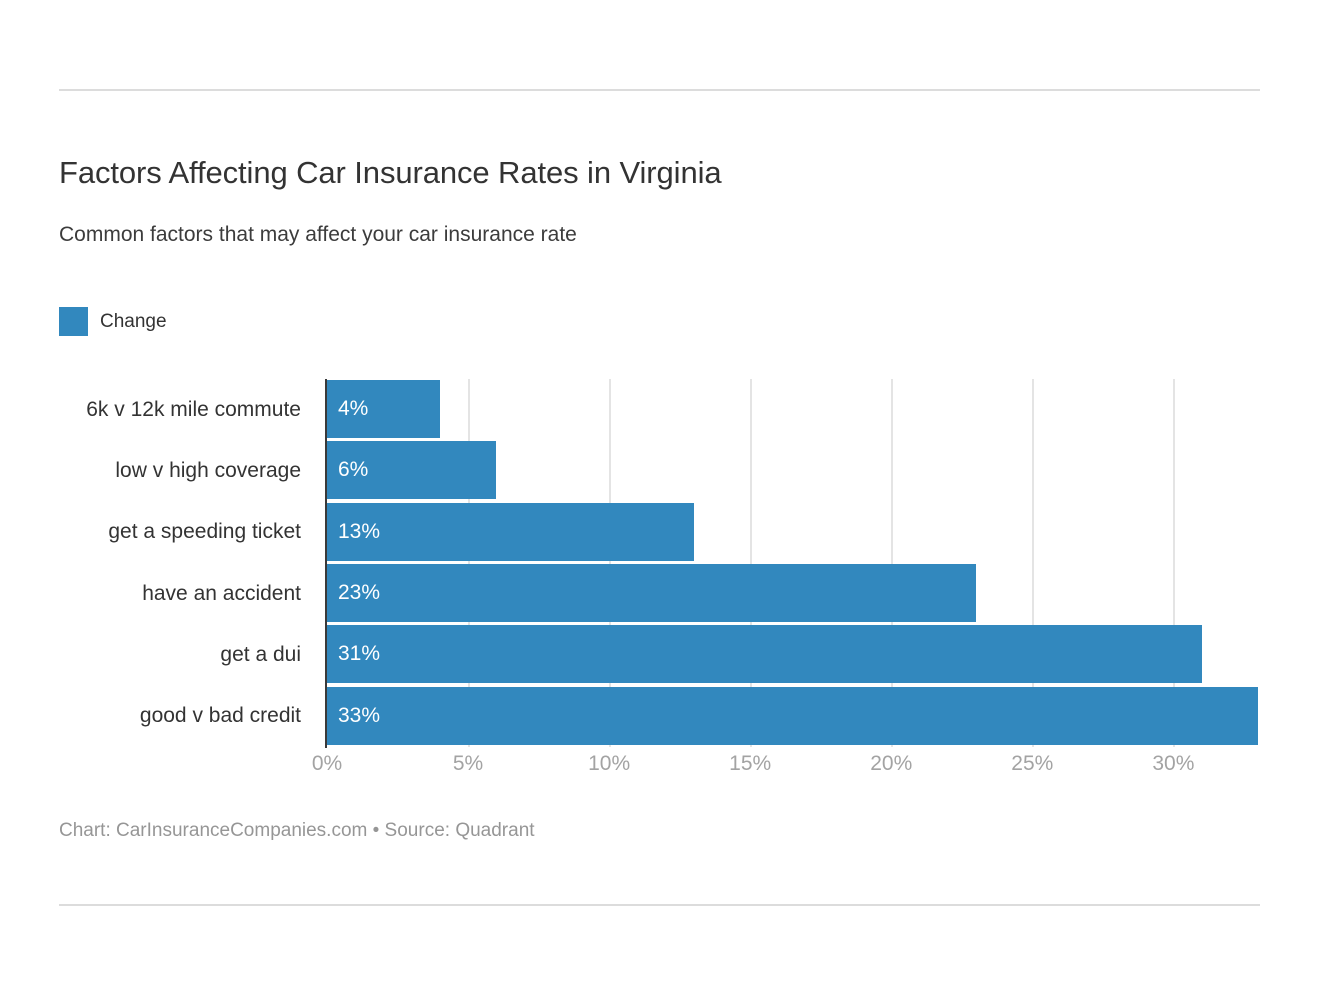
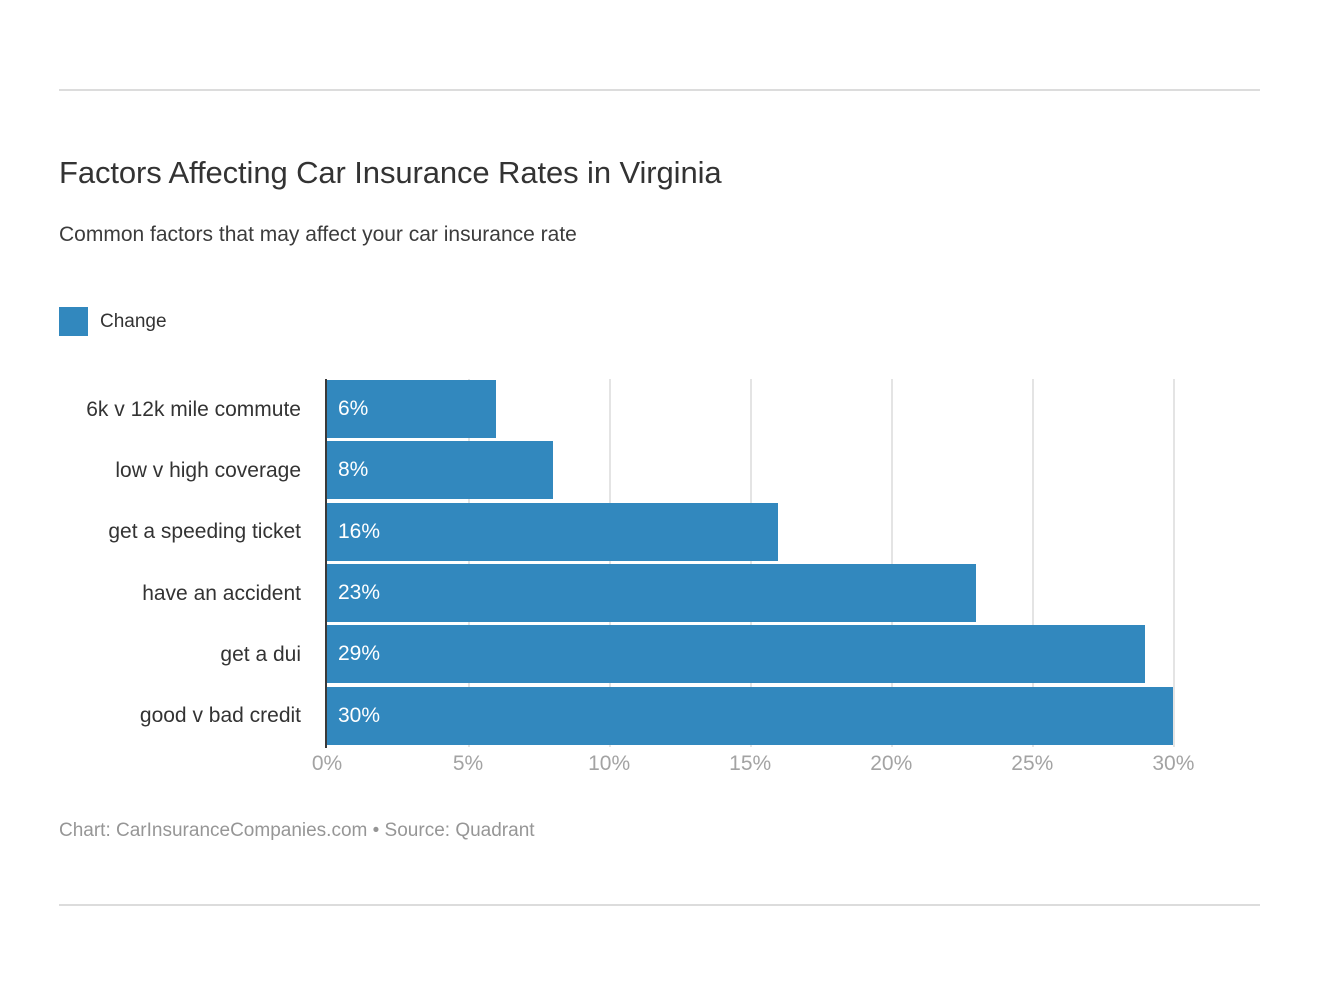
6k v 12k mile commute: 4% -> 6%
low v high coverage: 6% -> 8%
get a speeding ticket: 13% -> 16%
get a dui: 31% -> 29%
good v bad credit: 33% -> 30%
